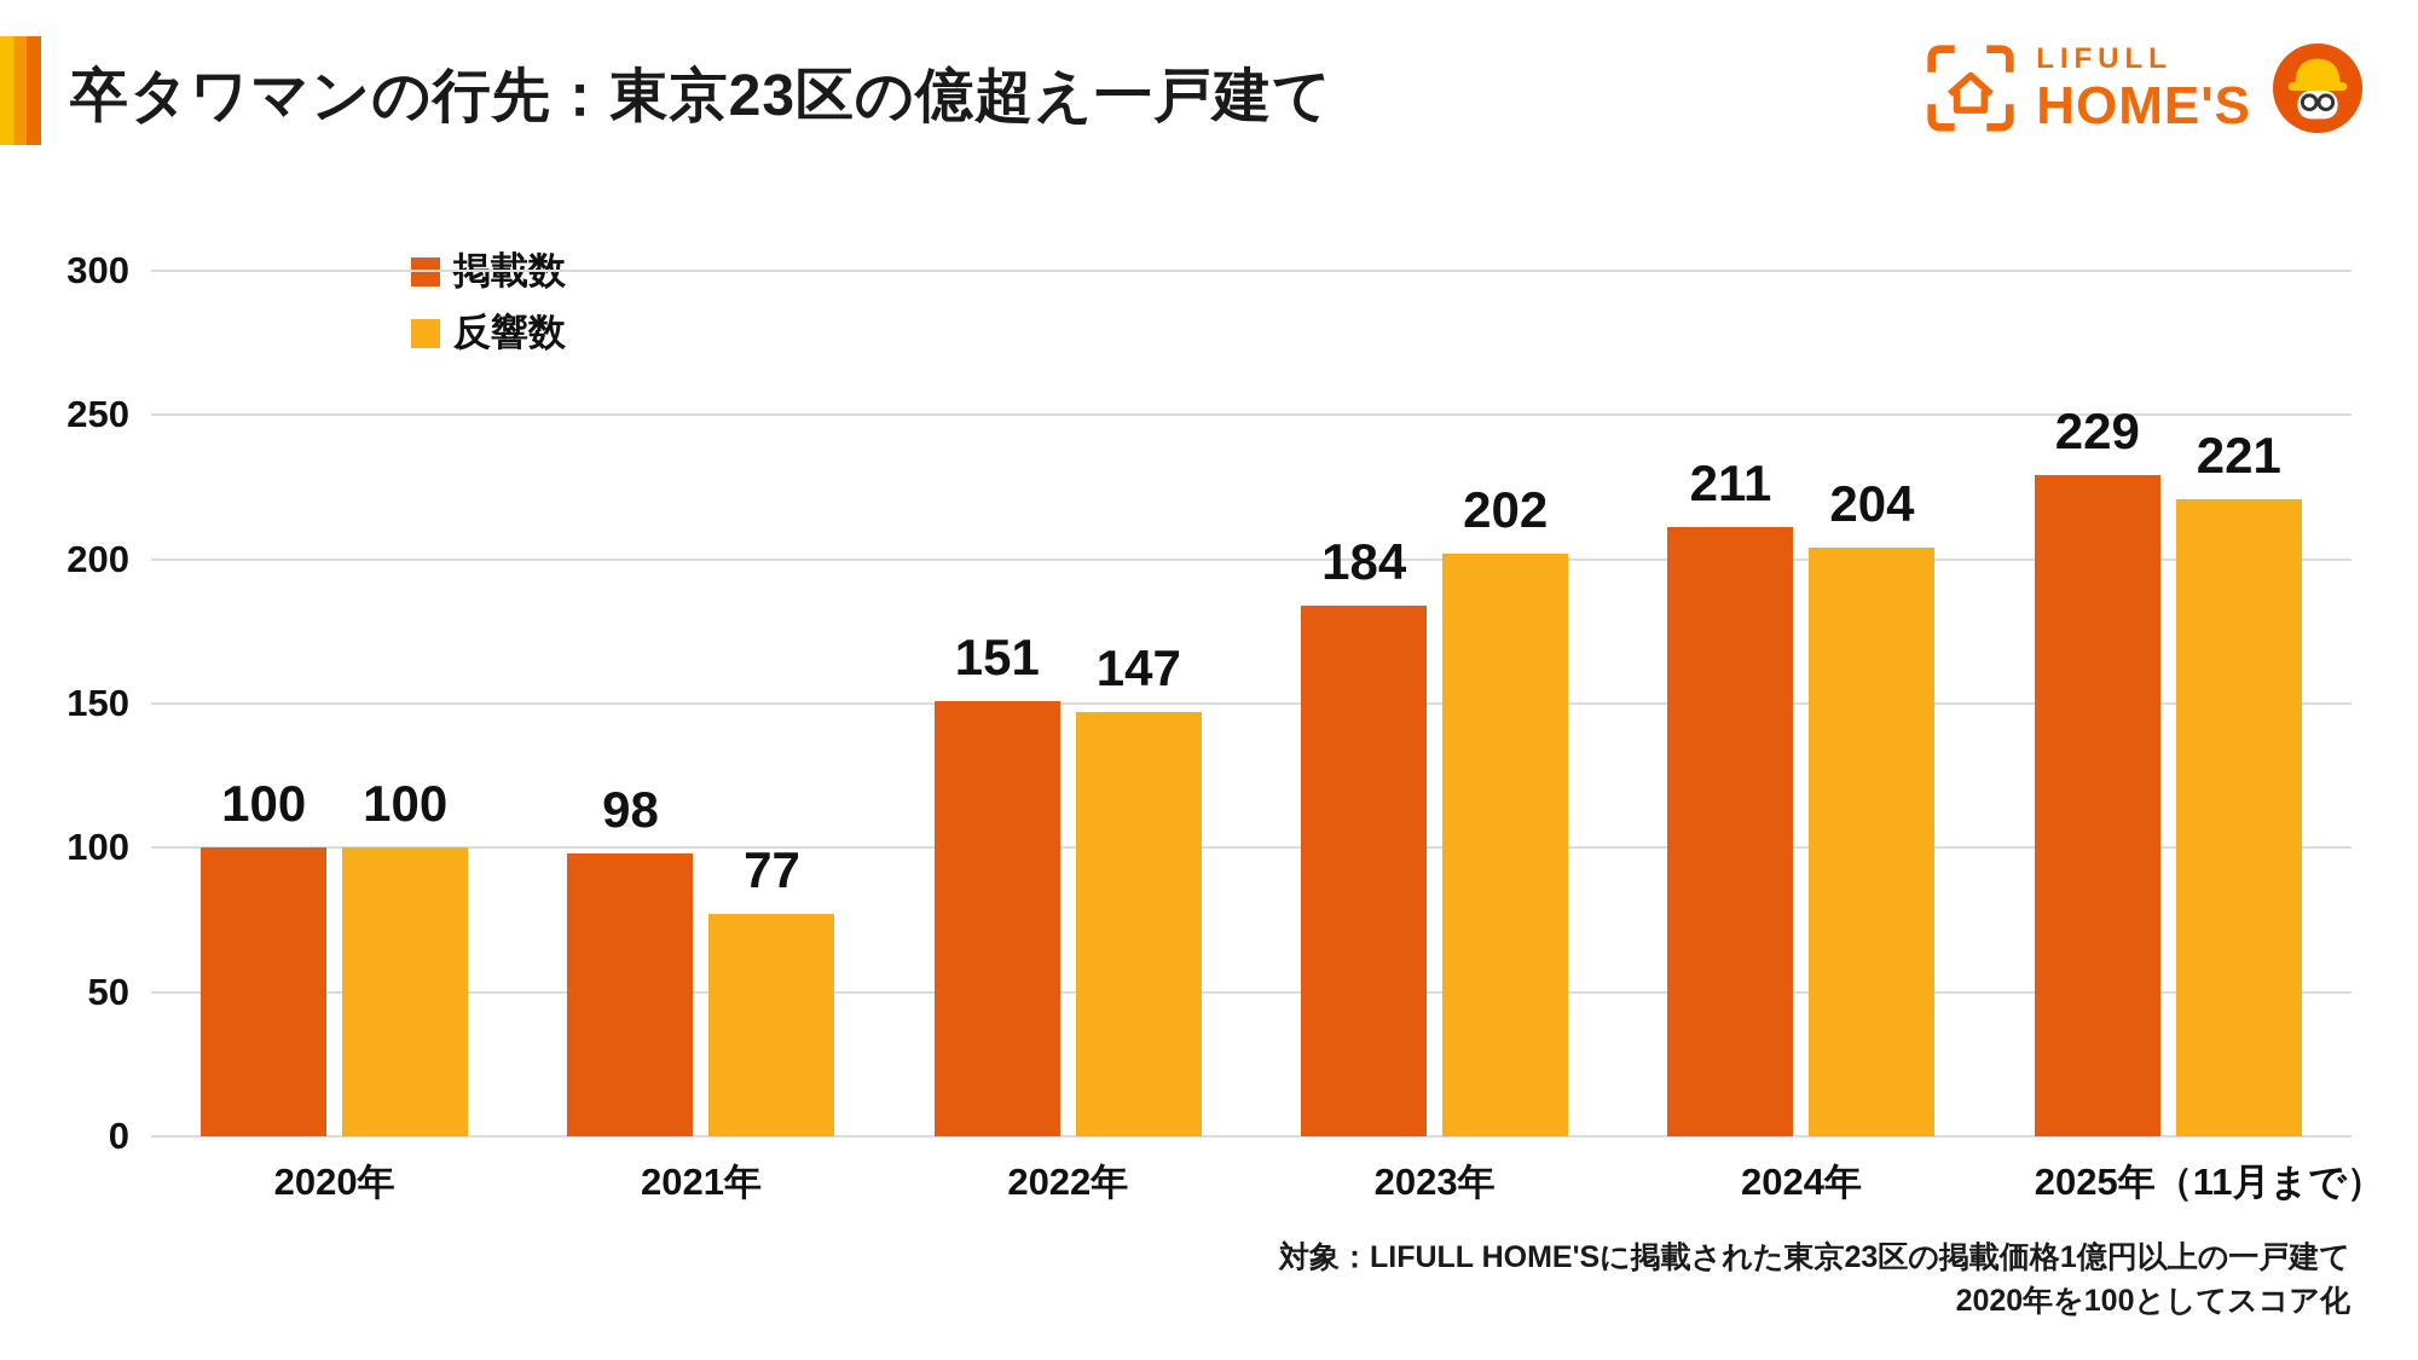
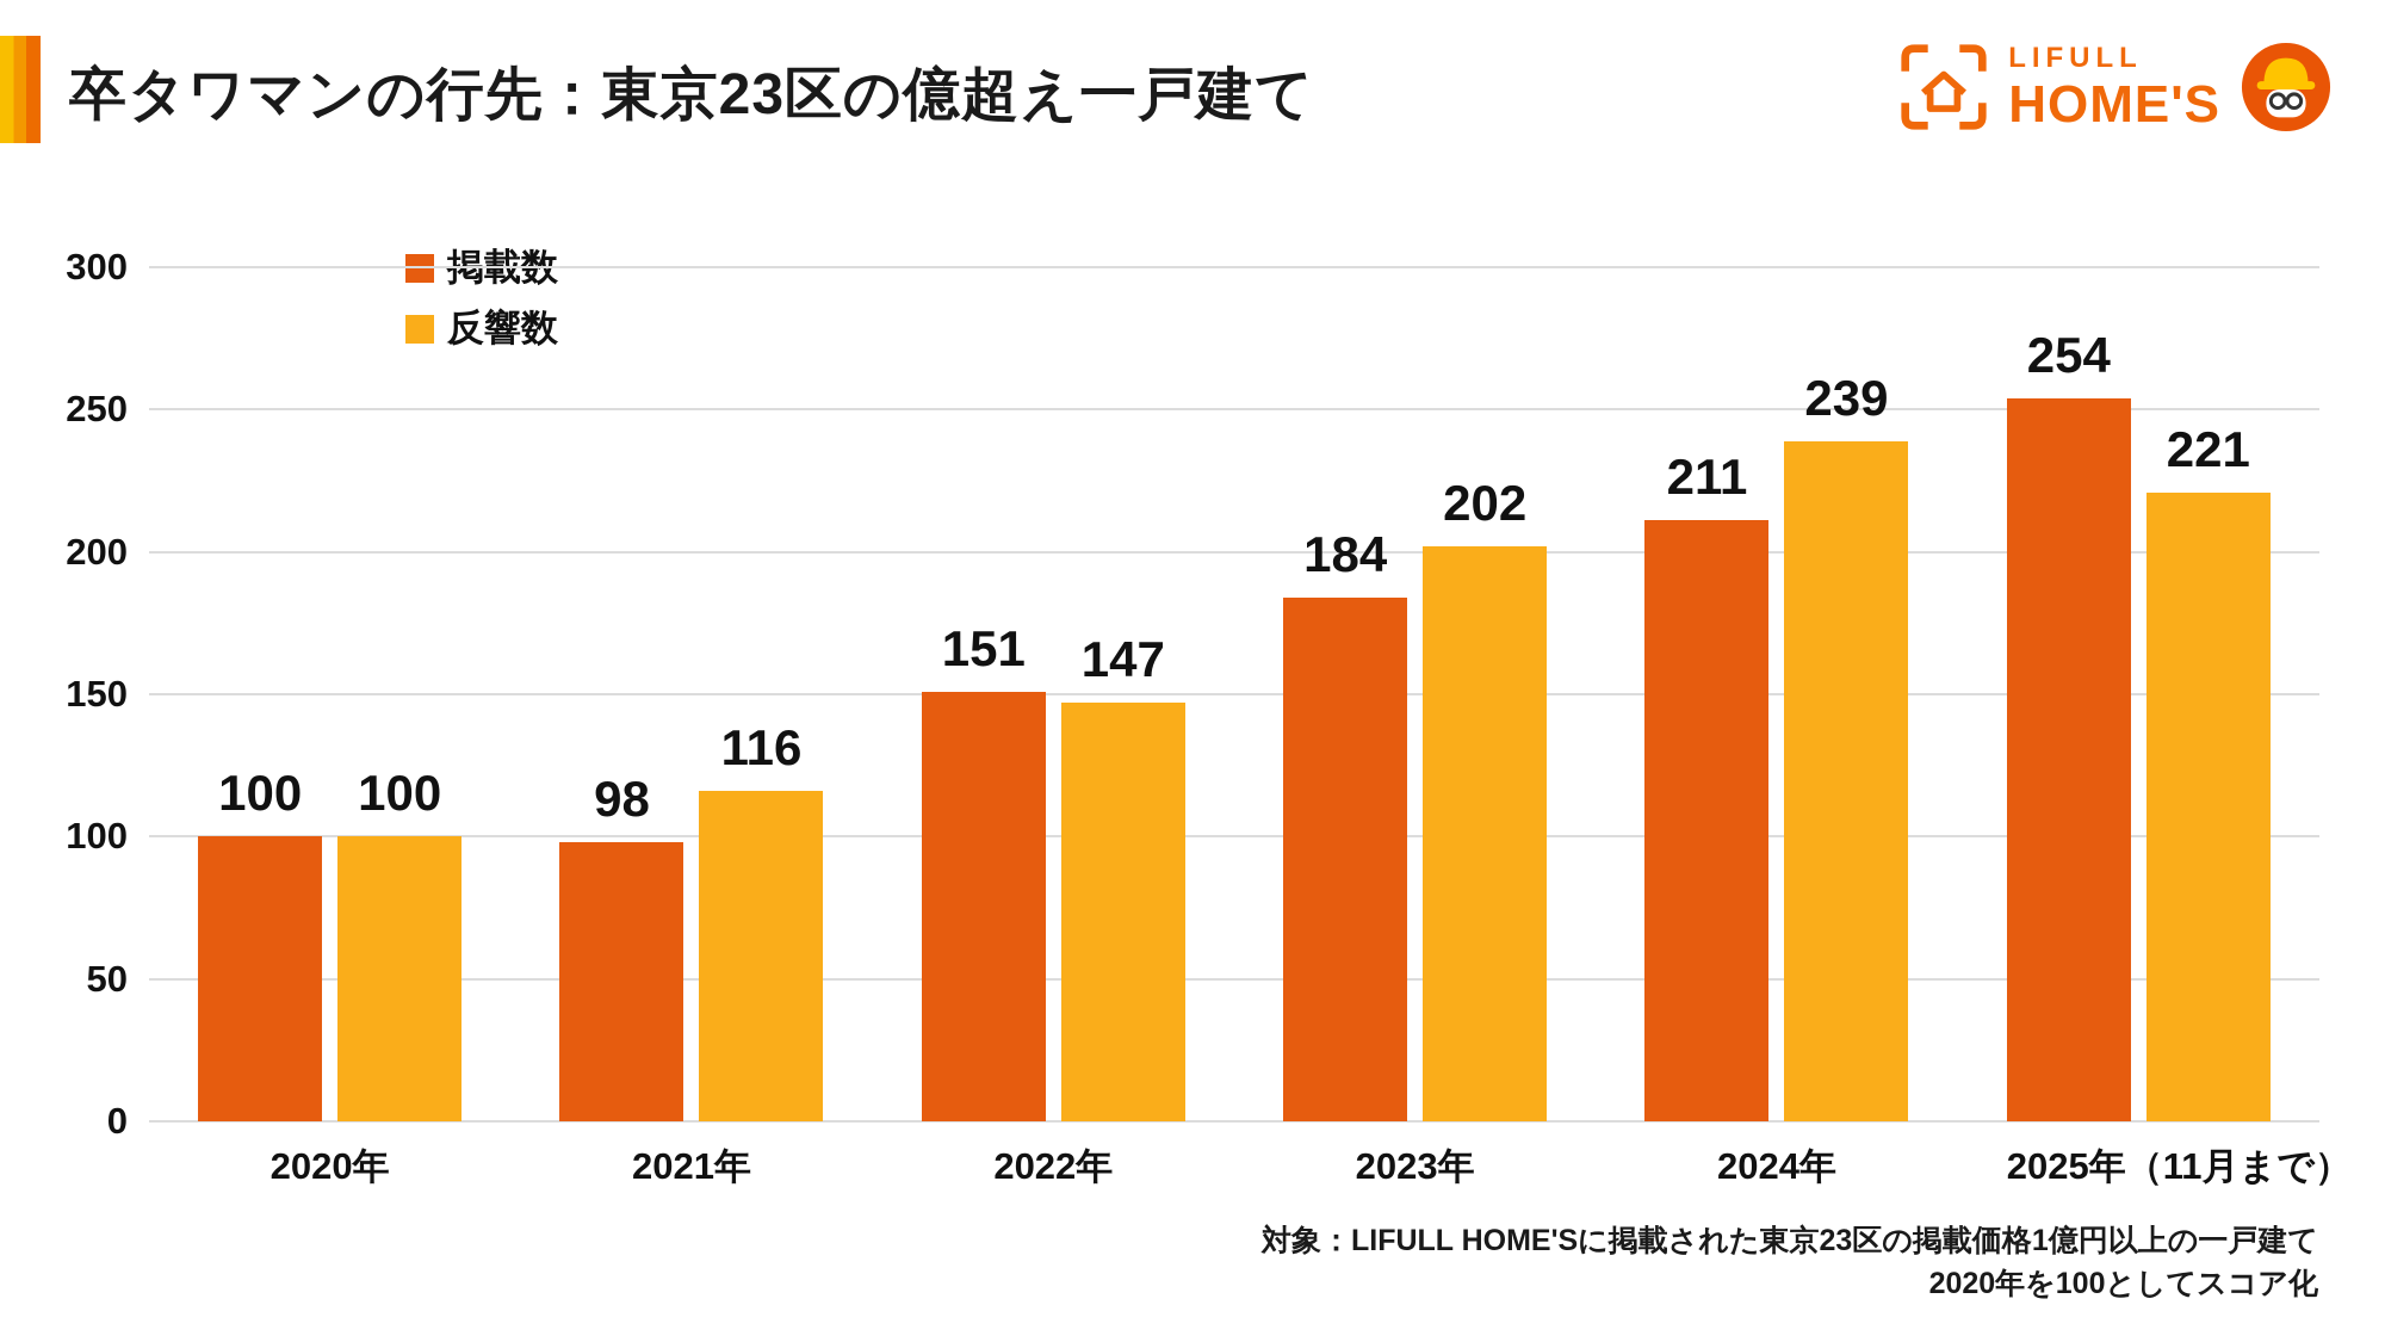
反響数/2021年: 77 -> 116
反響数/2024年: 204 -> 239
掲載数/2025年（11月まで）: 229 -> 254
